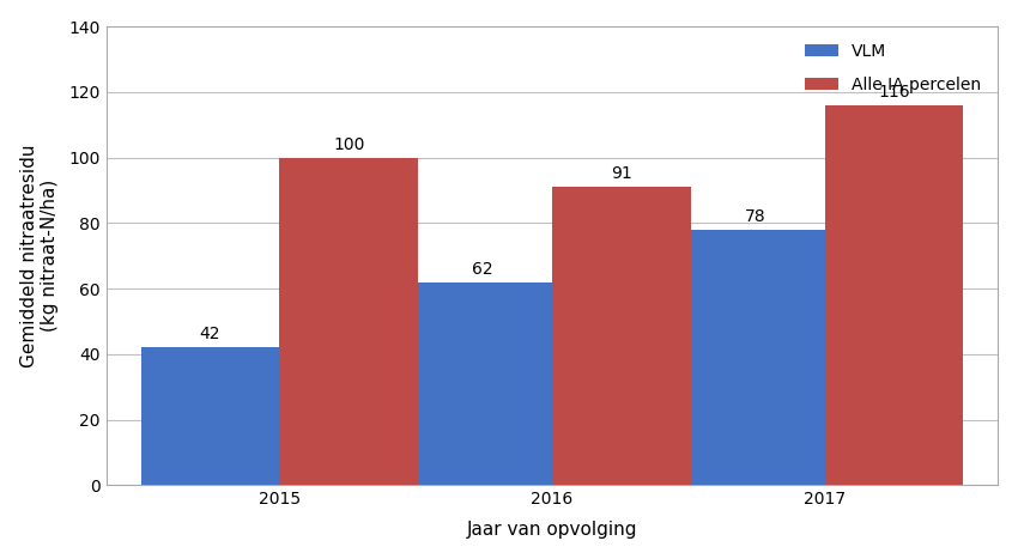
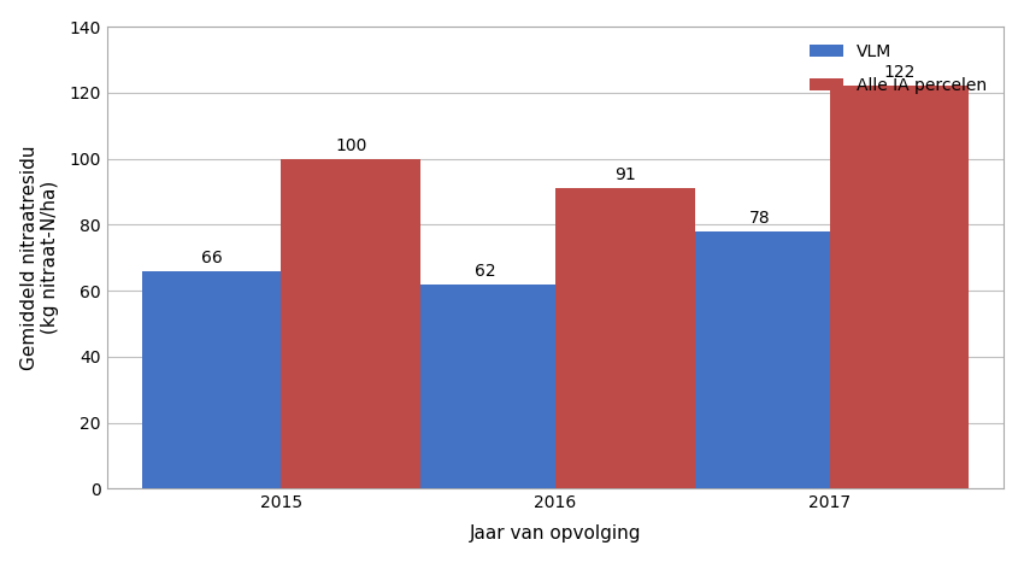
VLM/2015: 42 -> 66
Alle IA percelen/2017: 116 -> 122
